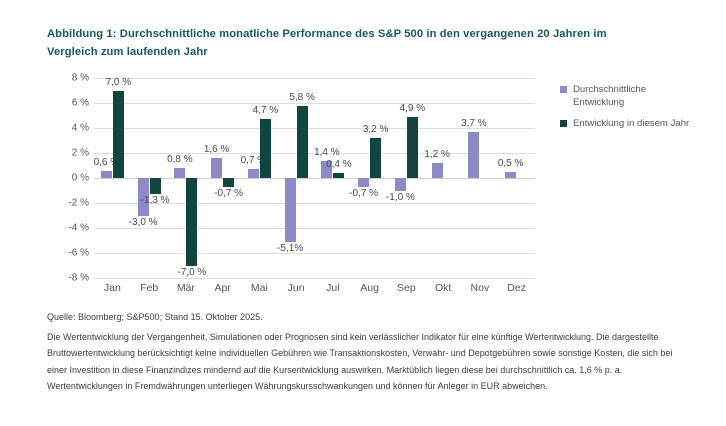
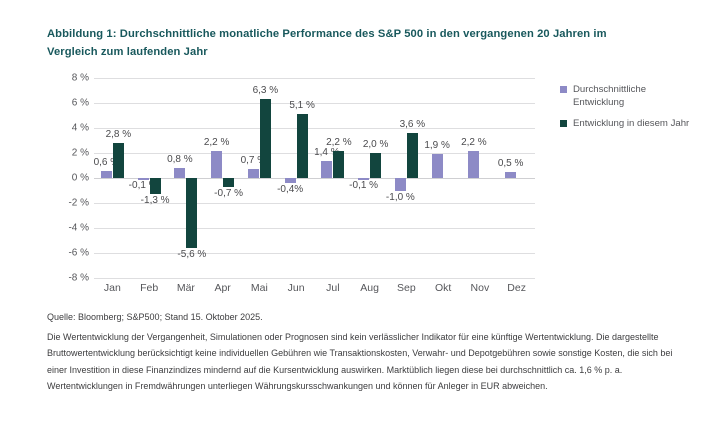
Entwicklung in diesem Jahr/Jan: 7,0 -> 2,8
Durchschnittliche Entwicklung/Feb: -3,0 -> -0,1
Entwicklung in diesem Jahr/Mär: -7,0 -> -5,6
Durchschnittliche Entwicklung/Apr: 1,6 -> 2,2
Entwicklung in diesem Jahr/Mai: 4,7 -> 6,3
Durchschnittliche Entwicklung/Jun: -5,1% -> -0,4%
Entwicklung in diesem Jahr/Jun: 5,8 -> 5,1
Entwicklung in diesem Jahr/Jul: 0,4 -> 2,2
Durchschnittliche Entwicklung/Aug: -0,7 -> -0,1
Entwicklung in diesem Jahr/Aug: 3,2 -> 2,0
Entwicklung in diesem Jahr/Sep: 4,9 -> 3,6
Durchschnittliche Entwicklung/Okt: 1,2 -> 1,9
Durchschnittliche Entwicklung/Nov: 3,7 -> 2,2
